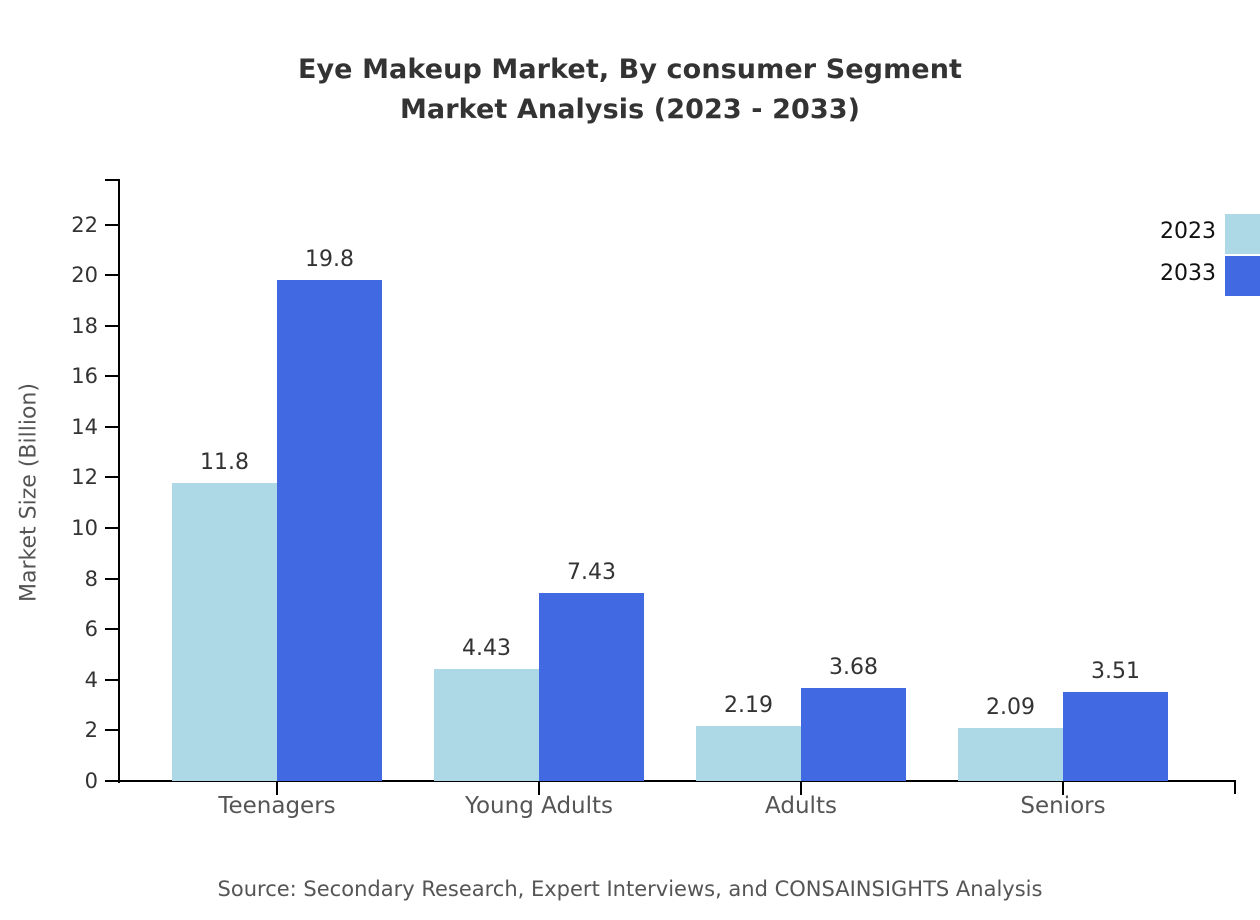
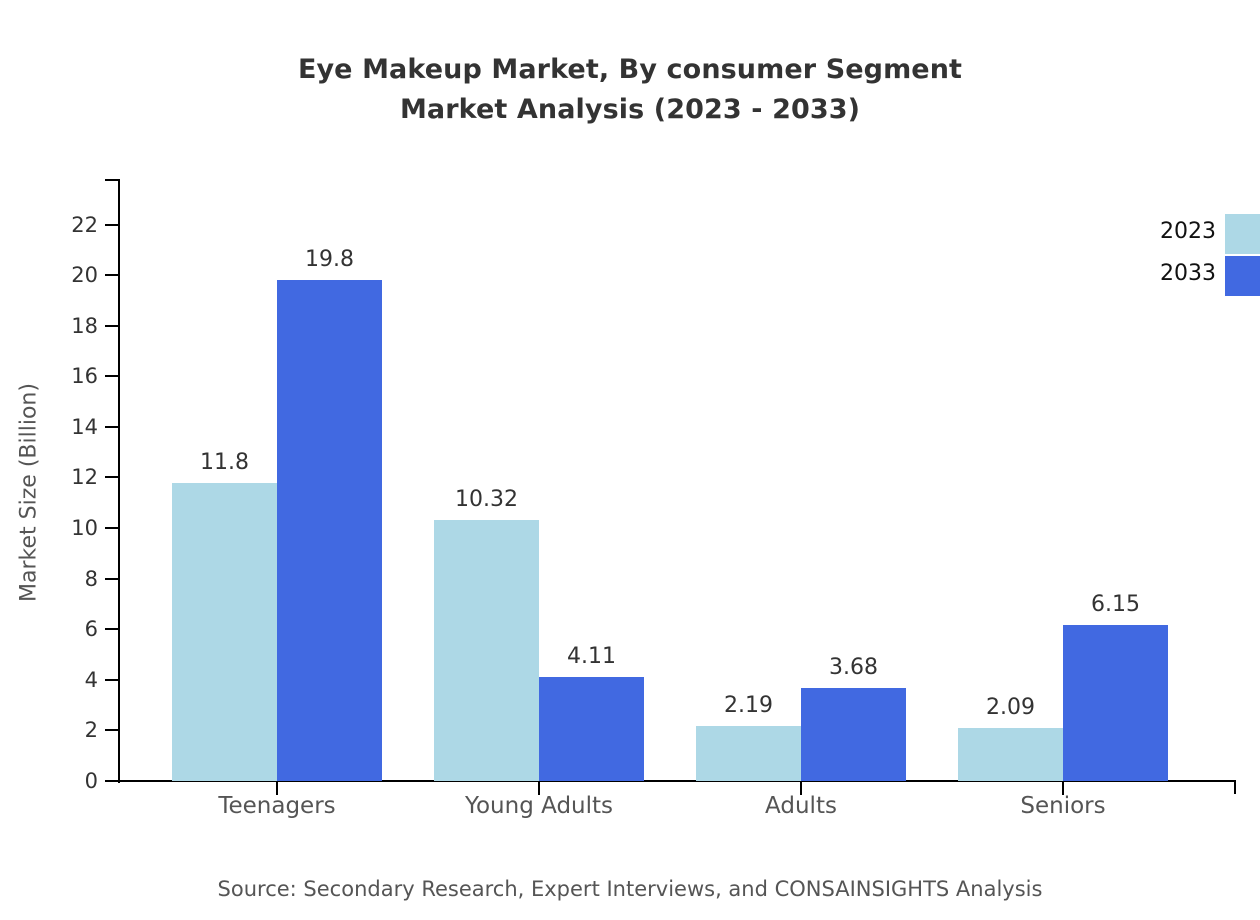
2023/Young Adults: 4.43 -> 10.32
2033/Young Adults: 7.43 -> 4.11
2033/Seniors: 3.51 -> 6.15
